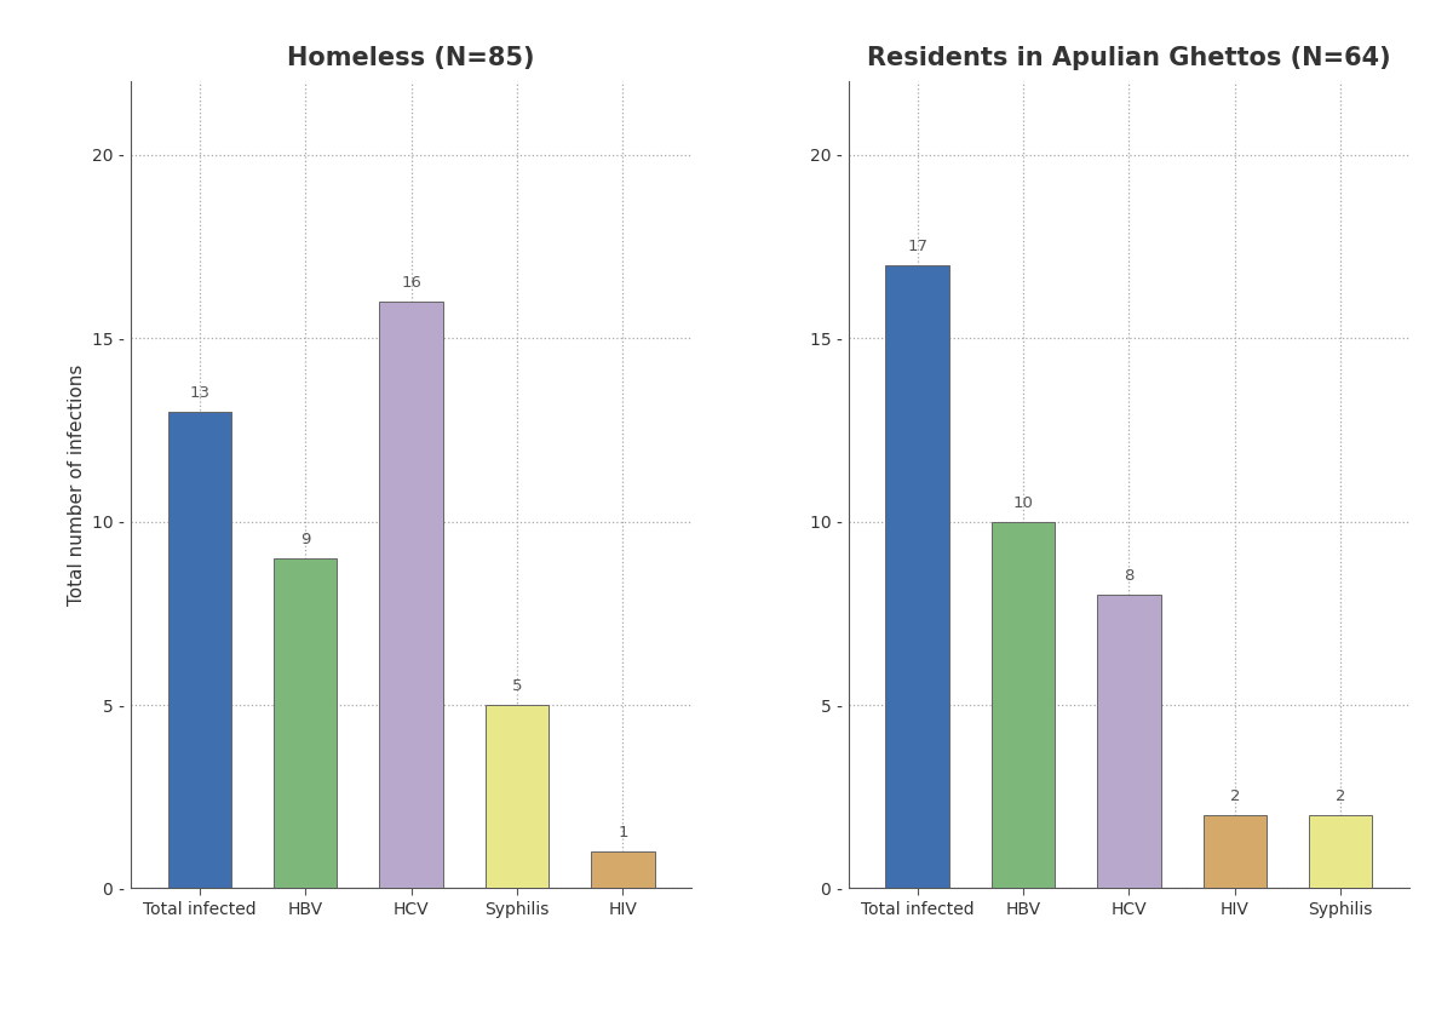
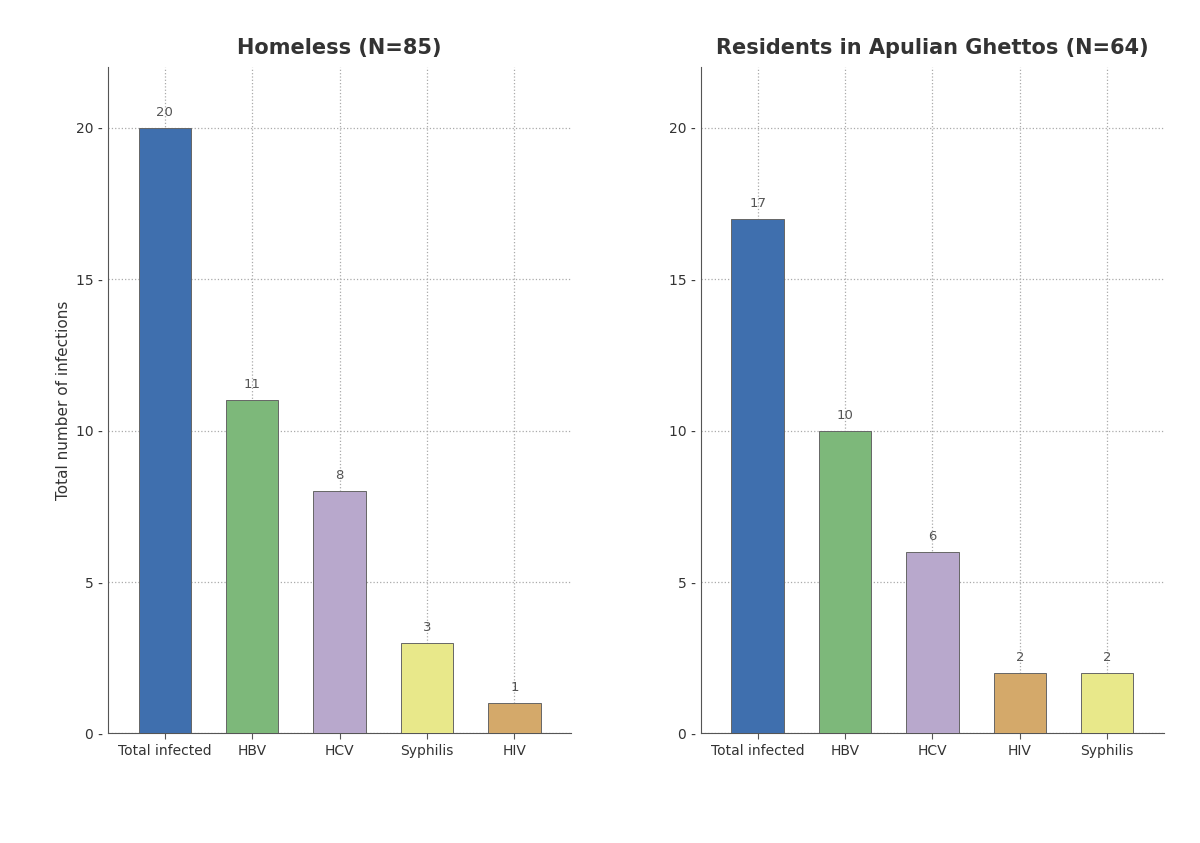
Homeless (N=85)/Total infected: 13 -> 20
Homeless (N=85)/HBV: 9 -> 11
Homeless (N=85)/HCV: 16 -> 8
Homeless (N=85)/Syphilis: 5 -> 3
Residents in Apulian Ghettos (N=64)/HCV: 8 -> 6
